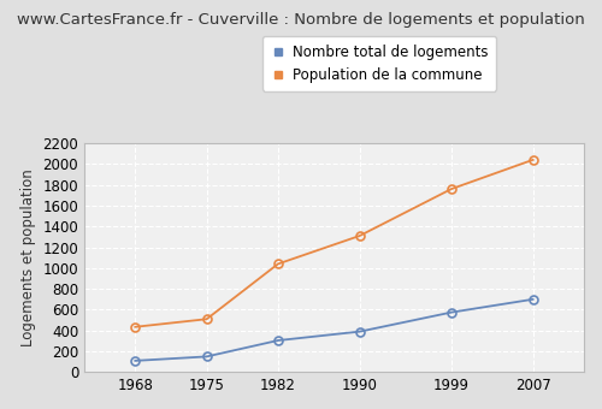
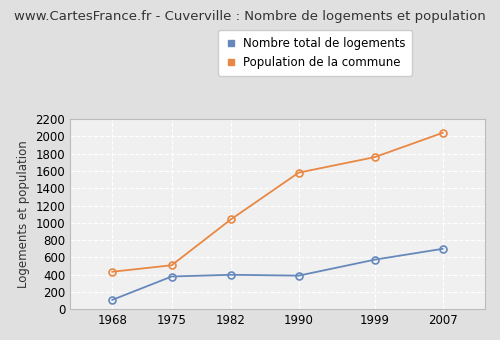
Nombre total de logements/1975: 150 -> 380
Nombre total de logements/1982: 300 -> 400
Population de la commune/1990: 1310 -> 1580
